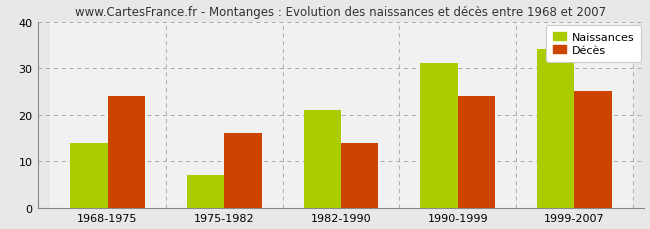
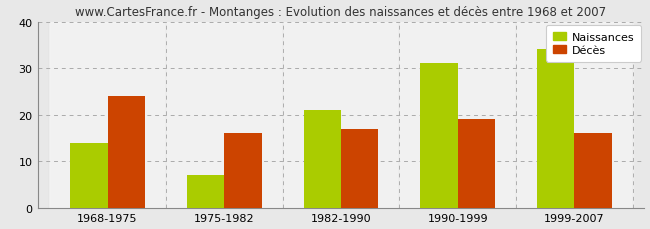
Décès/1982-1990: 14 -> 17
Décès/1990-1999: 24 -> 19
Décès/1999-2007: 25 -> 16
